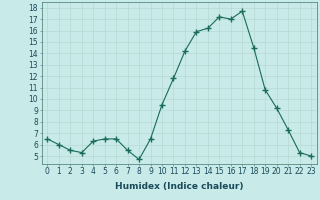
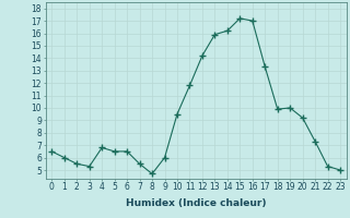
4: 6.3 -> 6.8
9: 6.5 -> 6.0
17: 17.7 -> 13.3
18: 14.5 -> 9.9
19: 10.8 -> 10.0
